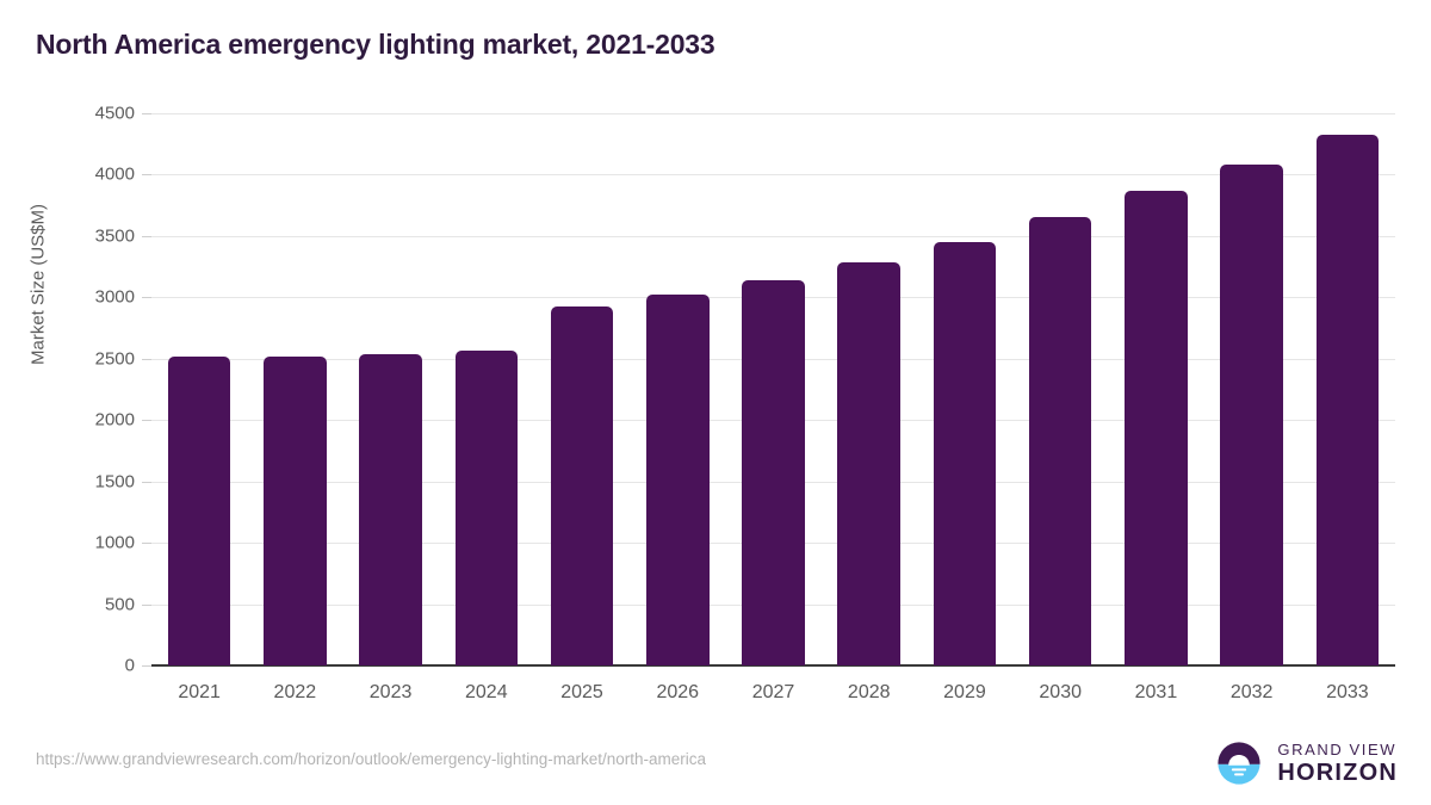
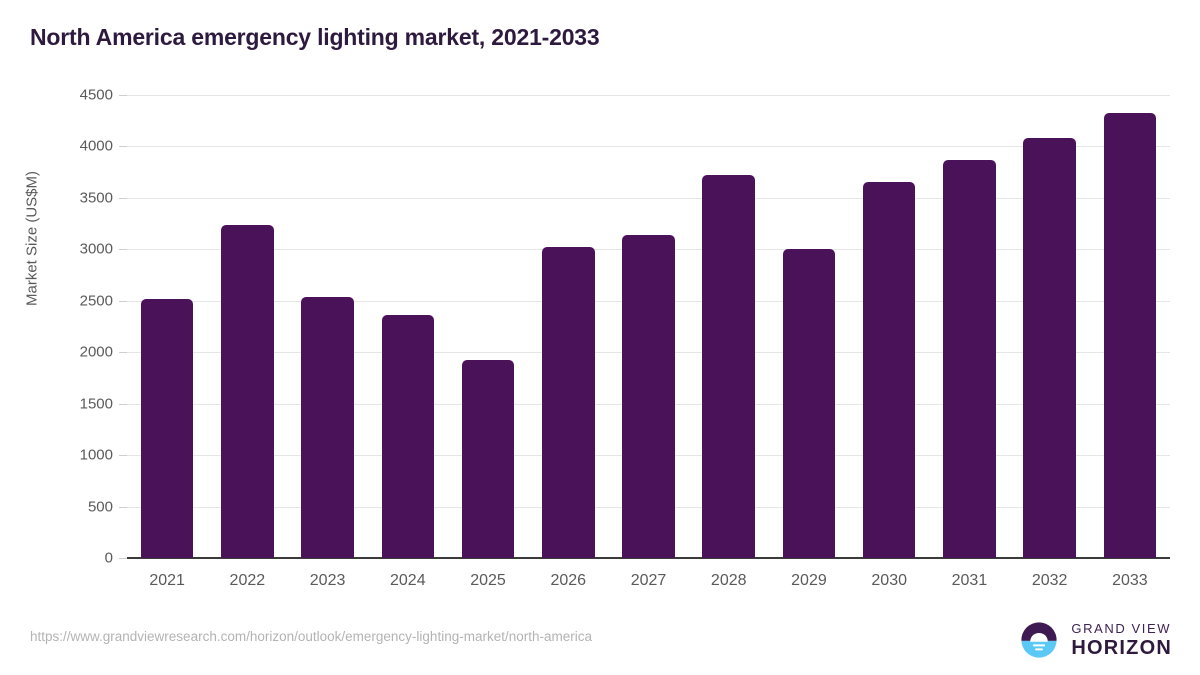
2022: 2520 -> 3240
2024: 2570 -> 2360
2025: 2930 -> 1920
2028: 3280 -> 3720
2029: 3460 -> 3000
